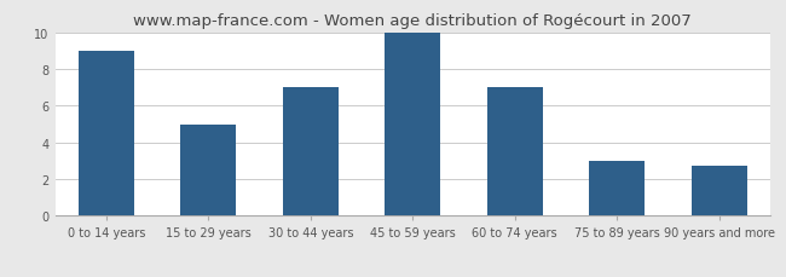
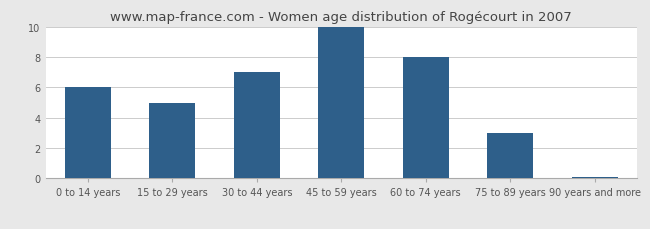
0 to 14 years: 9.0 -> 6.0
60 to 74 years: 7.0 -> 8.0
90 years and more: 2.7 -> 0.1
